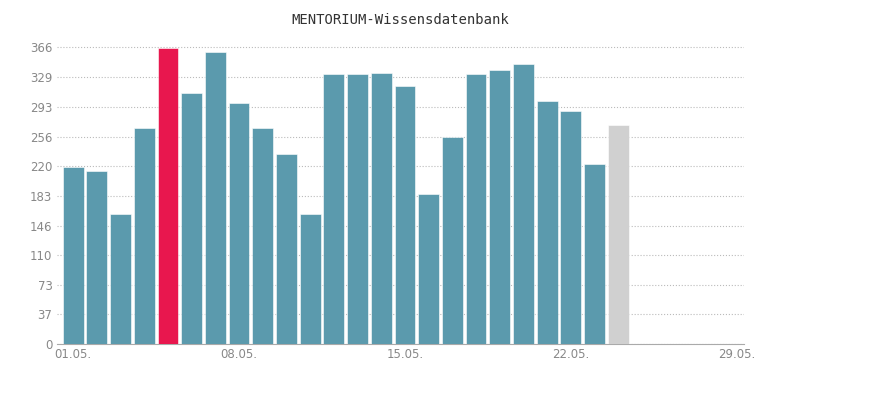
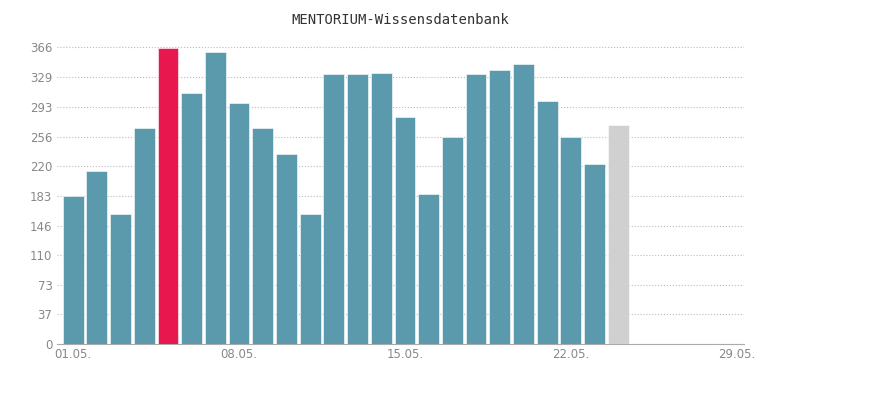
01.05.: 218 -> 183
15.05.: 318 -> 280
22.05.: 288 -> 255
